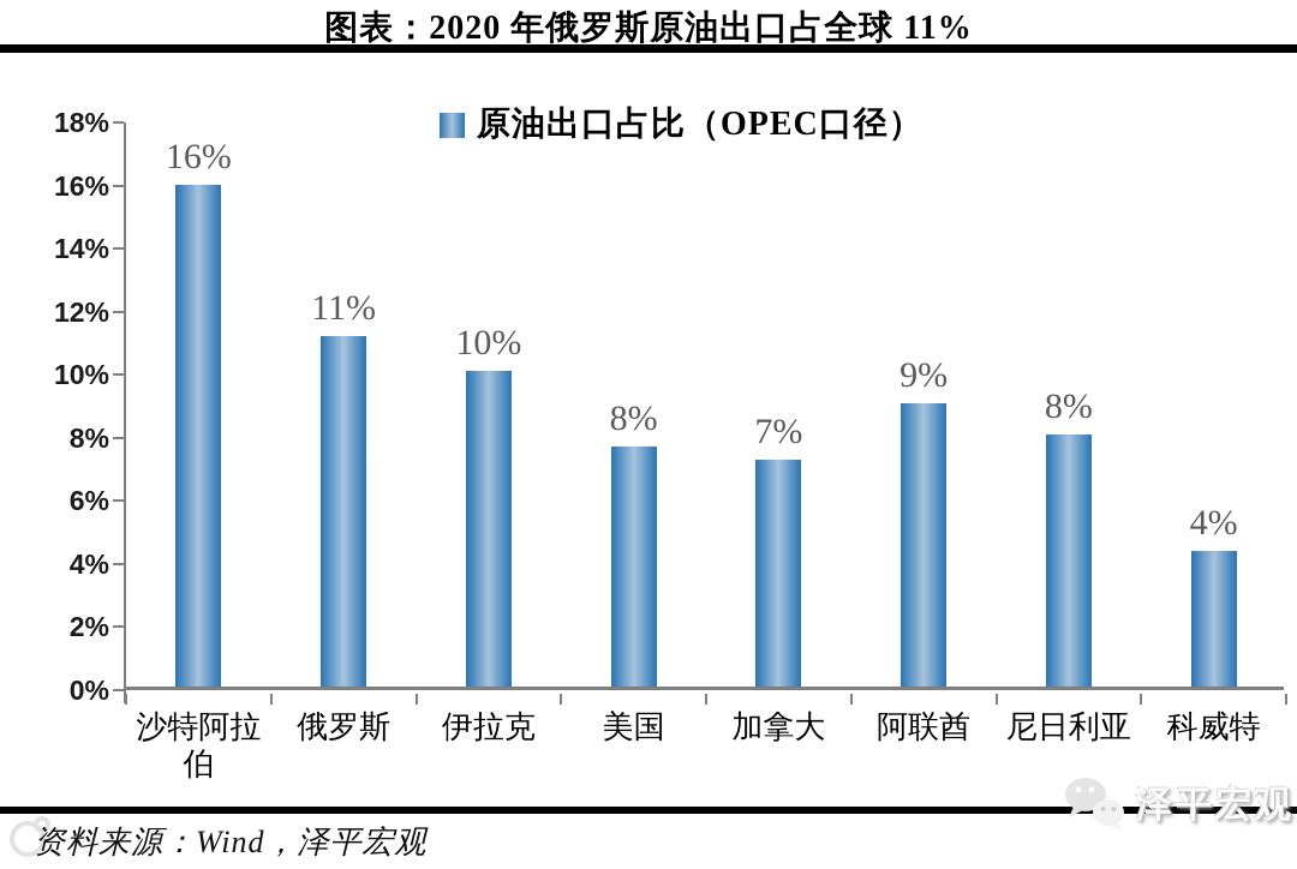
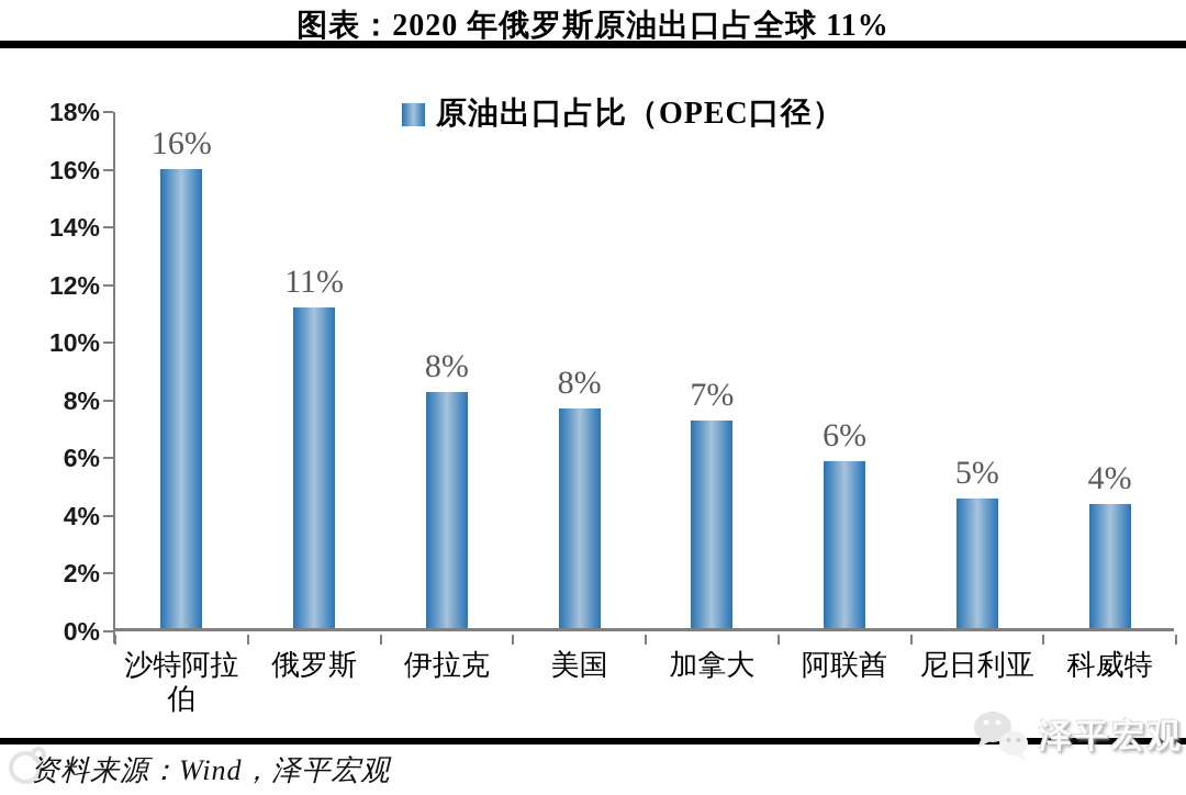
伊拉克: 10% -> 8%
阿联酋: 9% -> 6%
尼日利亚: 8% -> 5%
